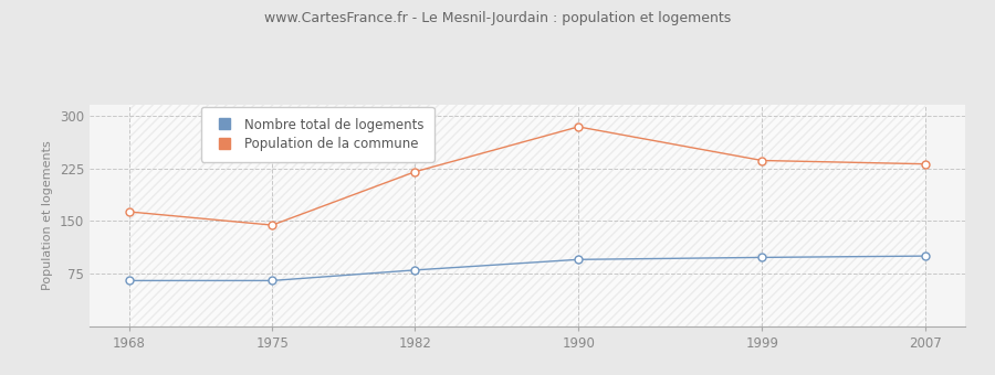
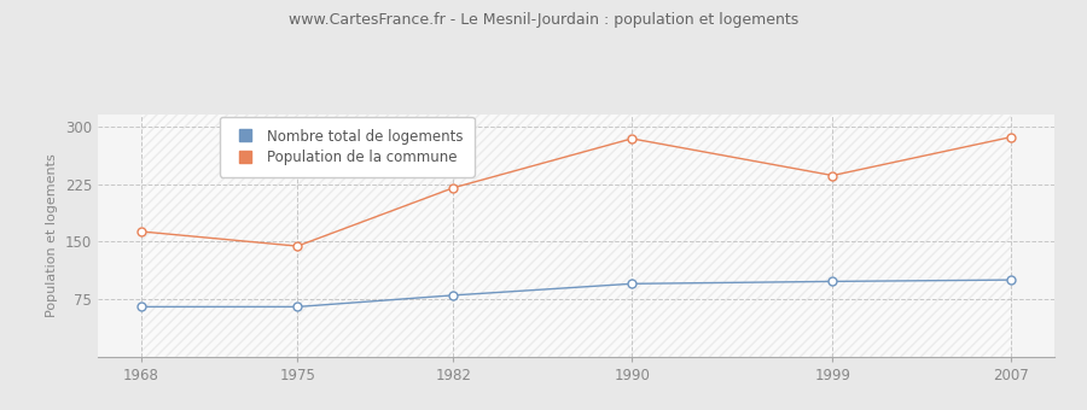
Population de la commune/2007: 231 -> 286
